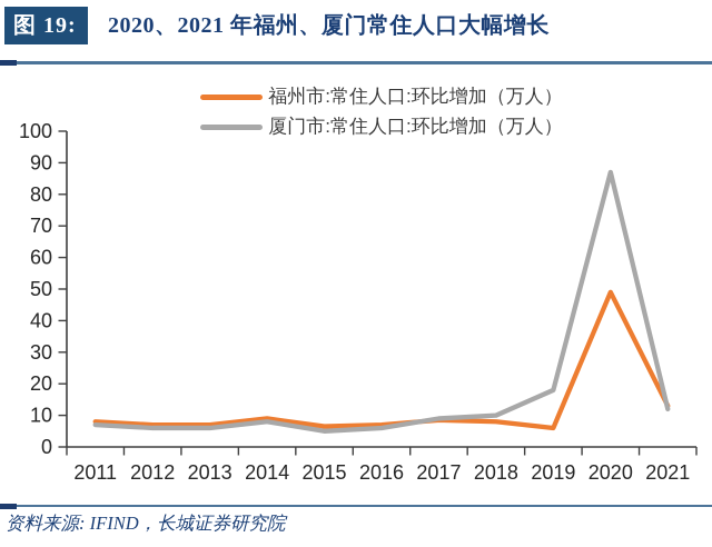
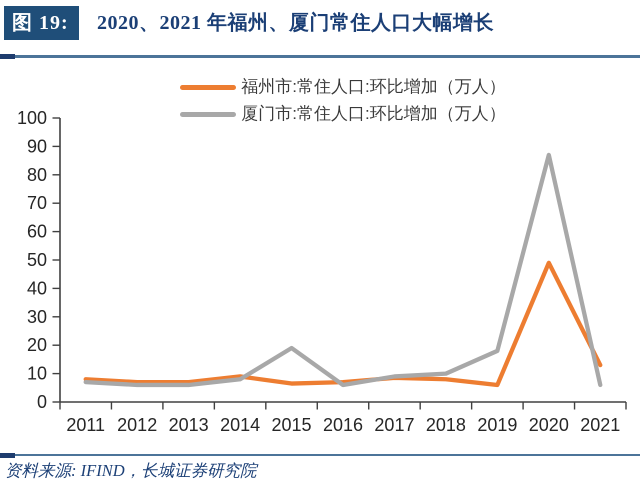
厦门市:常住人口:环比增加（万人）/2015: 5 -> 19
厦门市:常住人口:环比增加（万人）/2021: 12 -> 6
